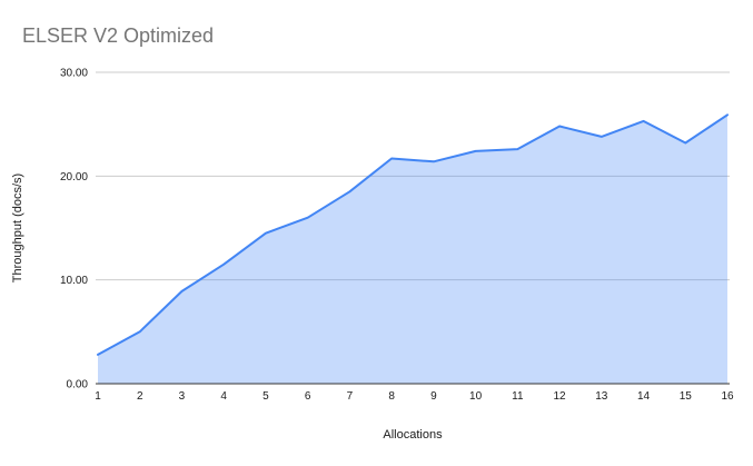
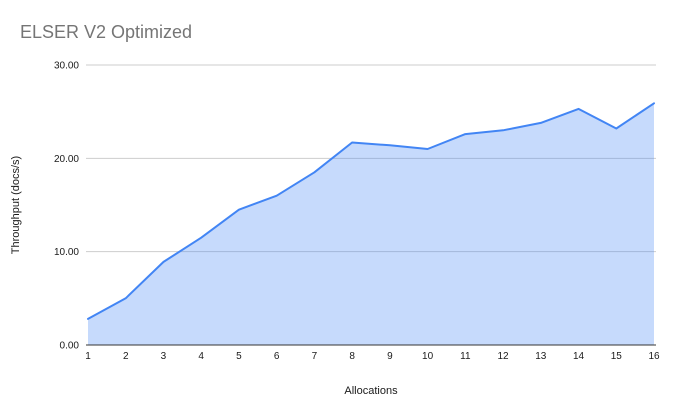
10: 22 -> 21
12: 25 -> 23
